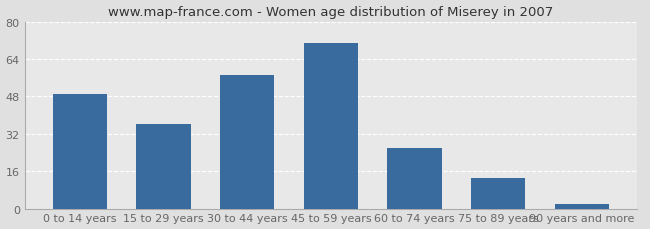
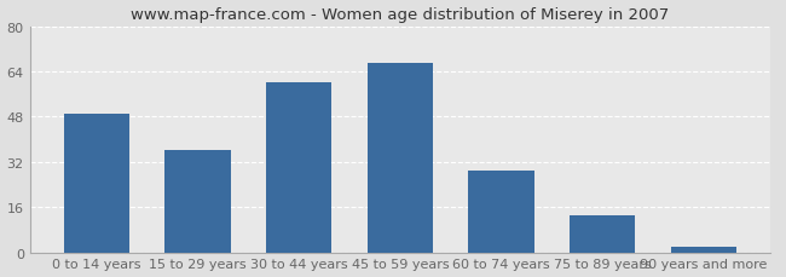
30 to 44 years: 57 -> 60
45 to 59 years: 71 -> 67
60 to 74 years: 26 -> 29
